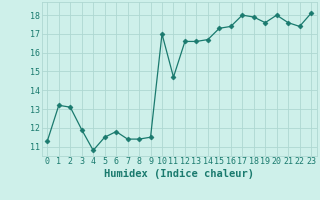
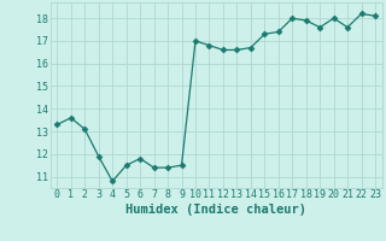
0: 11.3 -> 13.3
1: 13.2 -> 13.6
11: 14.7 -> 16.8
22: 17.4 -> 18.2
